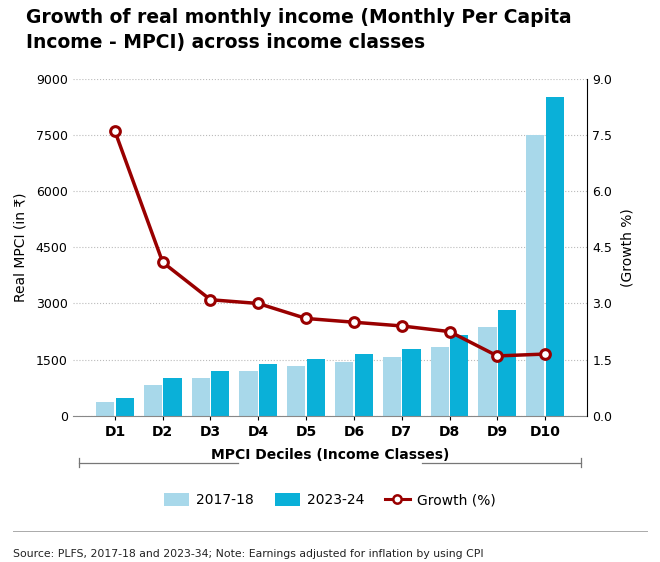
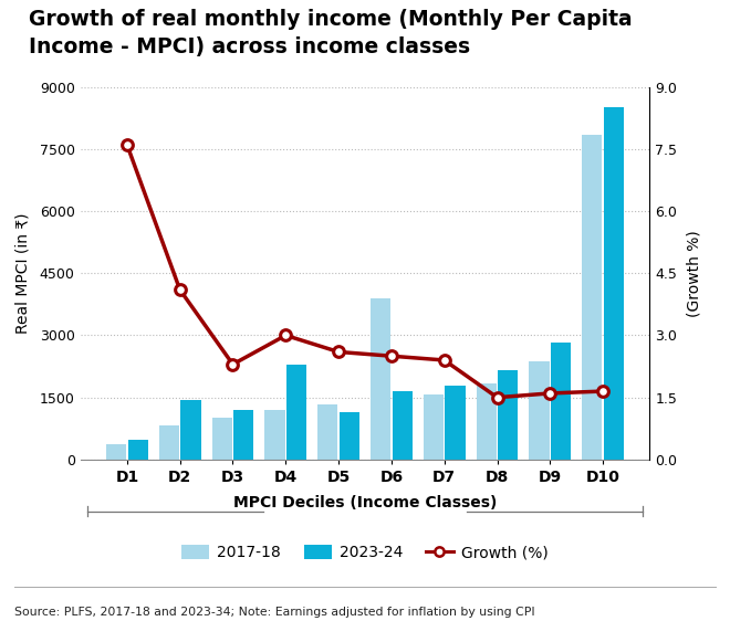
2023-24/D2: 1020 -> 1450
Growth (%)/D3: 3.10 -> 2.30
2023-24/D4: 1390 -> 2300
2023-24/D5: 1510 -> 1150
2017-18/D6: 1450 -> 3900
Growth (%)/D8: 2.25 -> 1.50
2017-18/D10: 7500 -> 7850
